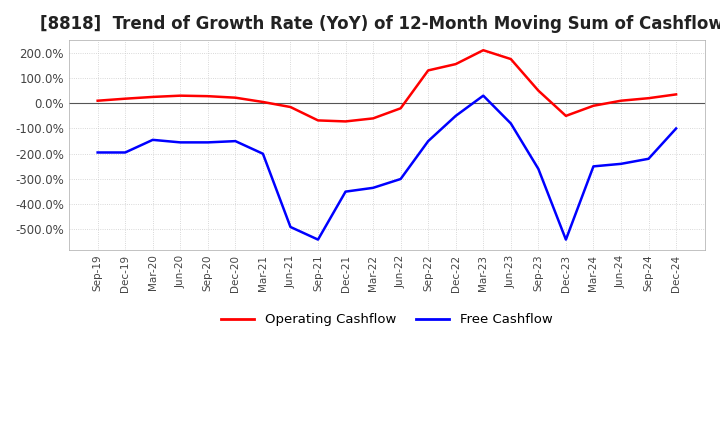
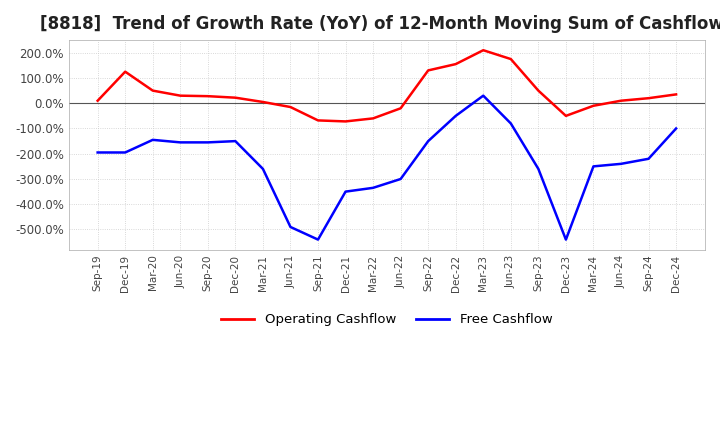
Operating Cashflow/Dec-19: 18% -> 125%
Operating Cashflow/Mar-20: 25% -> 50%
Free Cashflow/Mar-21: -200% -> -260%
